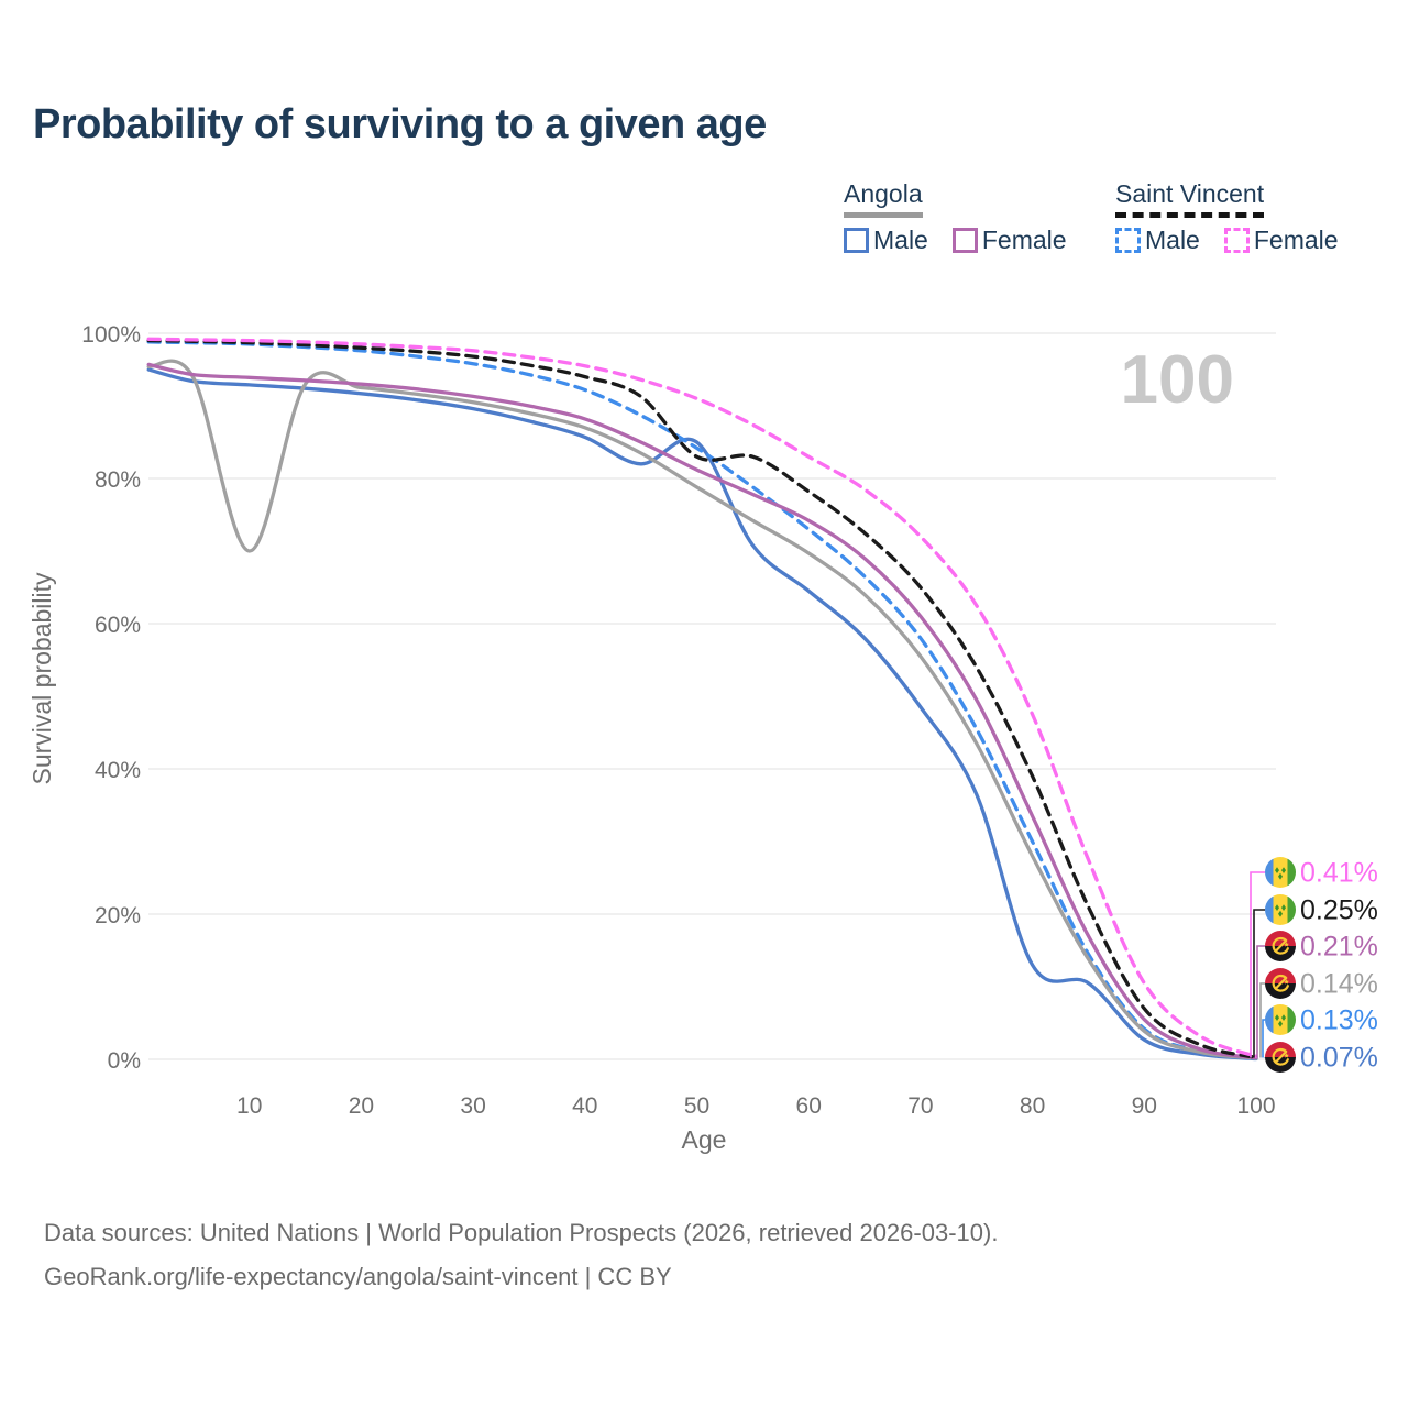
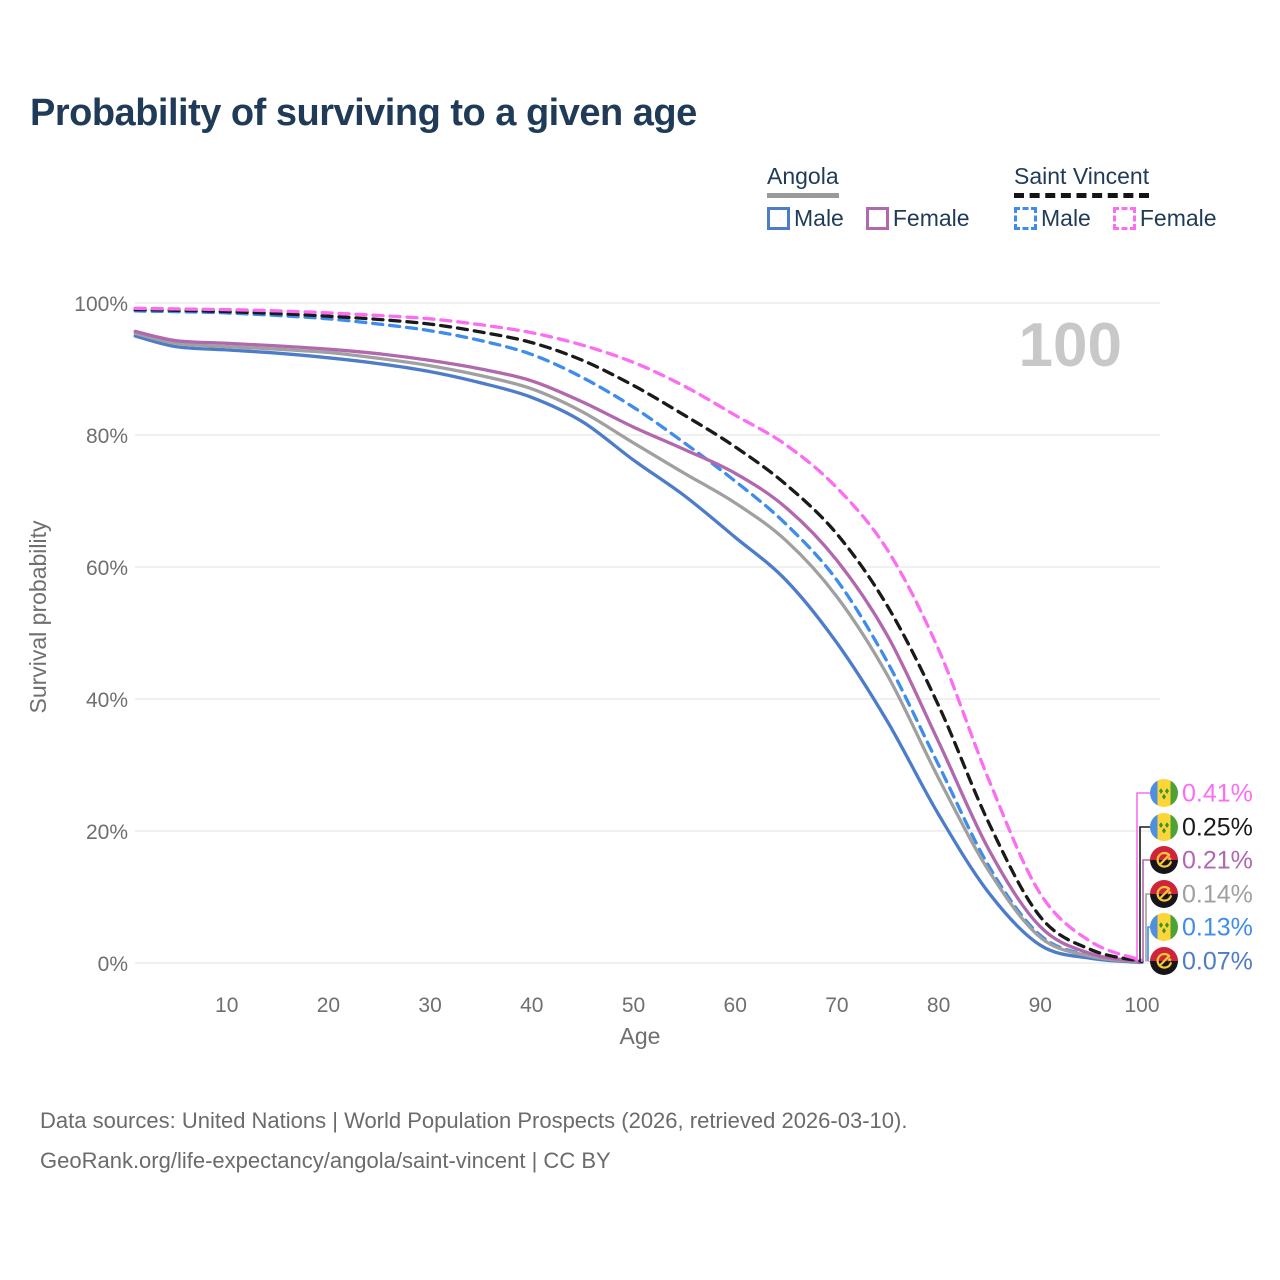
Angola/10: 70% -> 93%
Saint Vincent/50: 83% -> 88%
Angola Male/50: 85% -> 76%
Angola Male/80: 13% -> 22%
